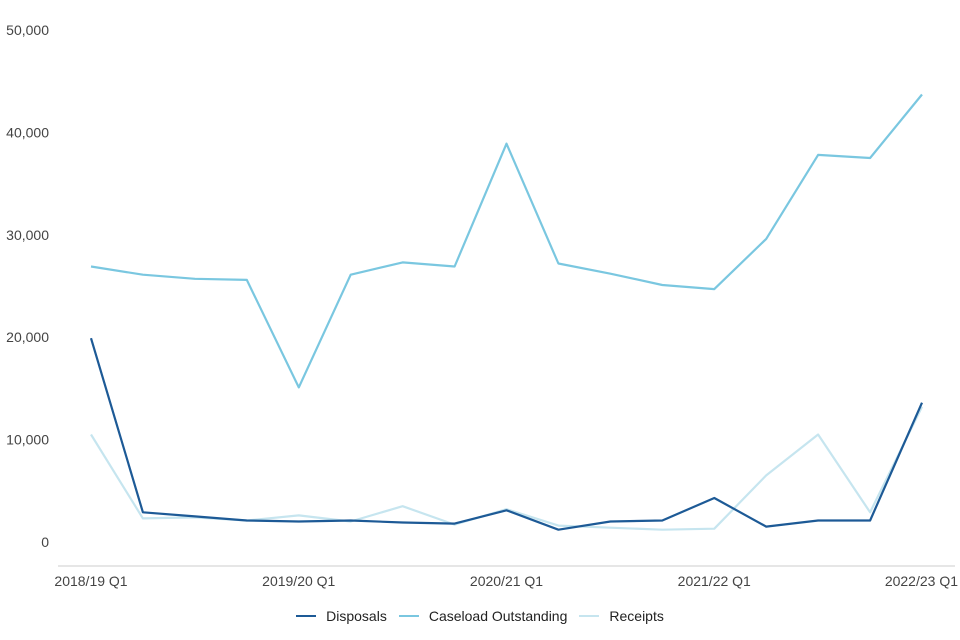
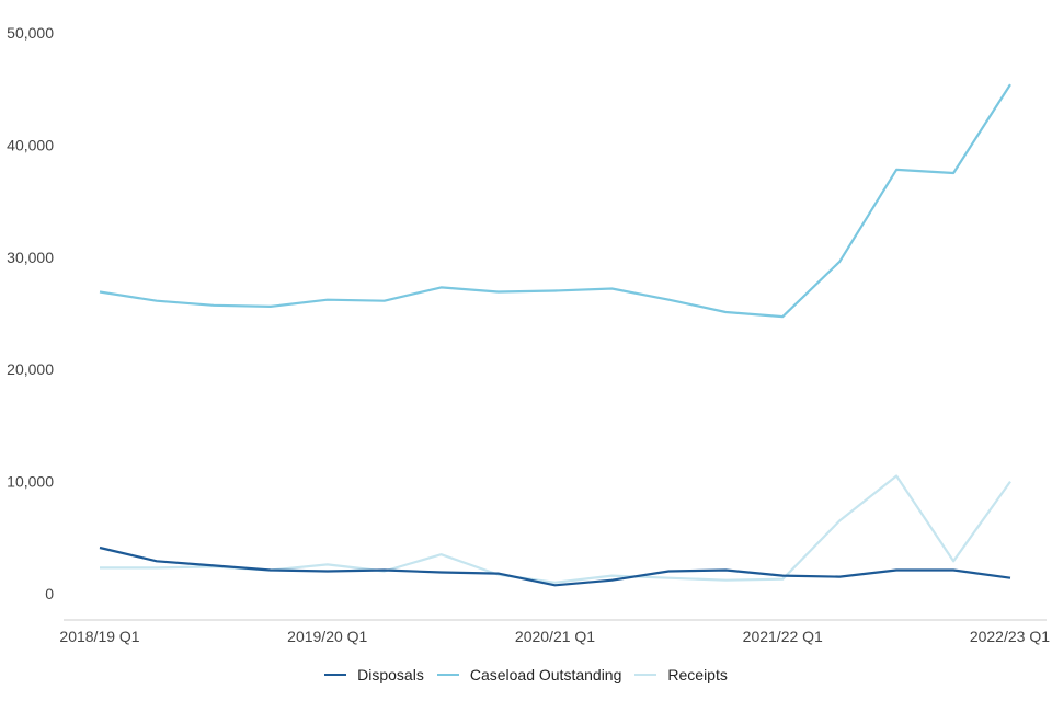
Disposals/2018/19 Q1: 19900 -> 4100
Receipts/2018/19 Q1: 10500 -> 2300
Caseload Outstanding/2019/20 Q1: 15100 -> 26200
Disposals/2020/21 Q1: 3100 -> 800
Caseload Outstanding/2020/21 Q1: 38900 -> 27000
Receipts/2020/21 Q1: 3200 -> 1000
Disposals/2021/22 Q1: 4300 -> 1600
Disposals/2022/23 Q1: 13600 -> 1400
Caseload Outstanding/2022/23 Q1: 43700 -> 45400
Receipts/2022/23 Q1: 13200 -> 10000
